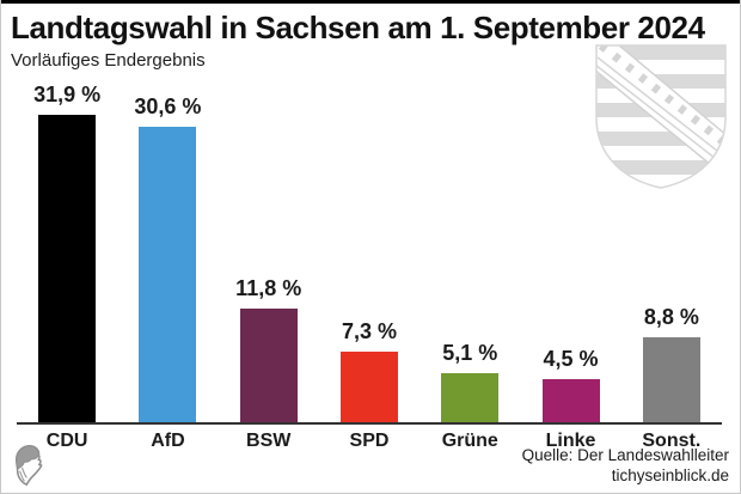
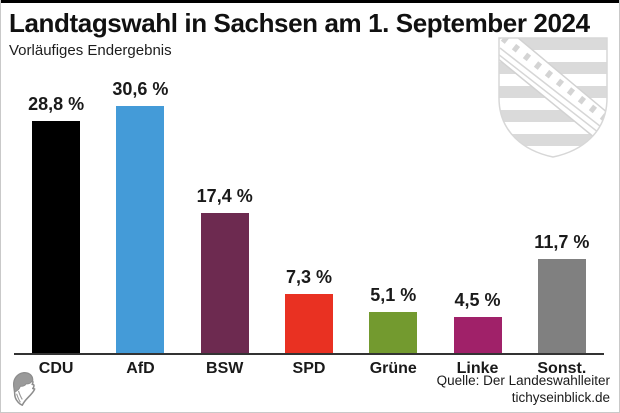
CDU: 31,9 -> 28,8
BSW: 11,8 -> 17,4
Sonst.: 8,8 -> 11,7
